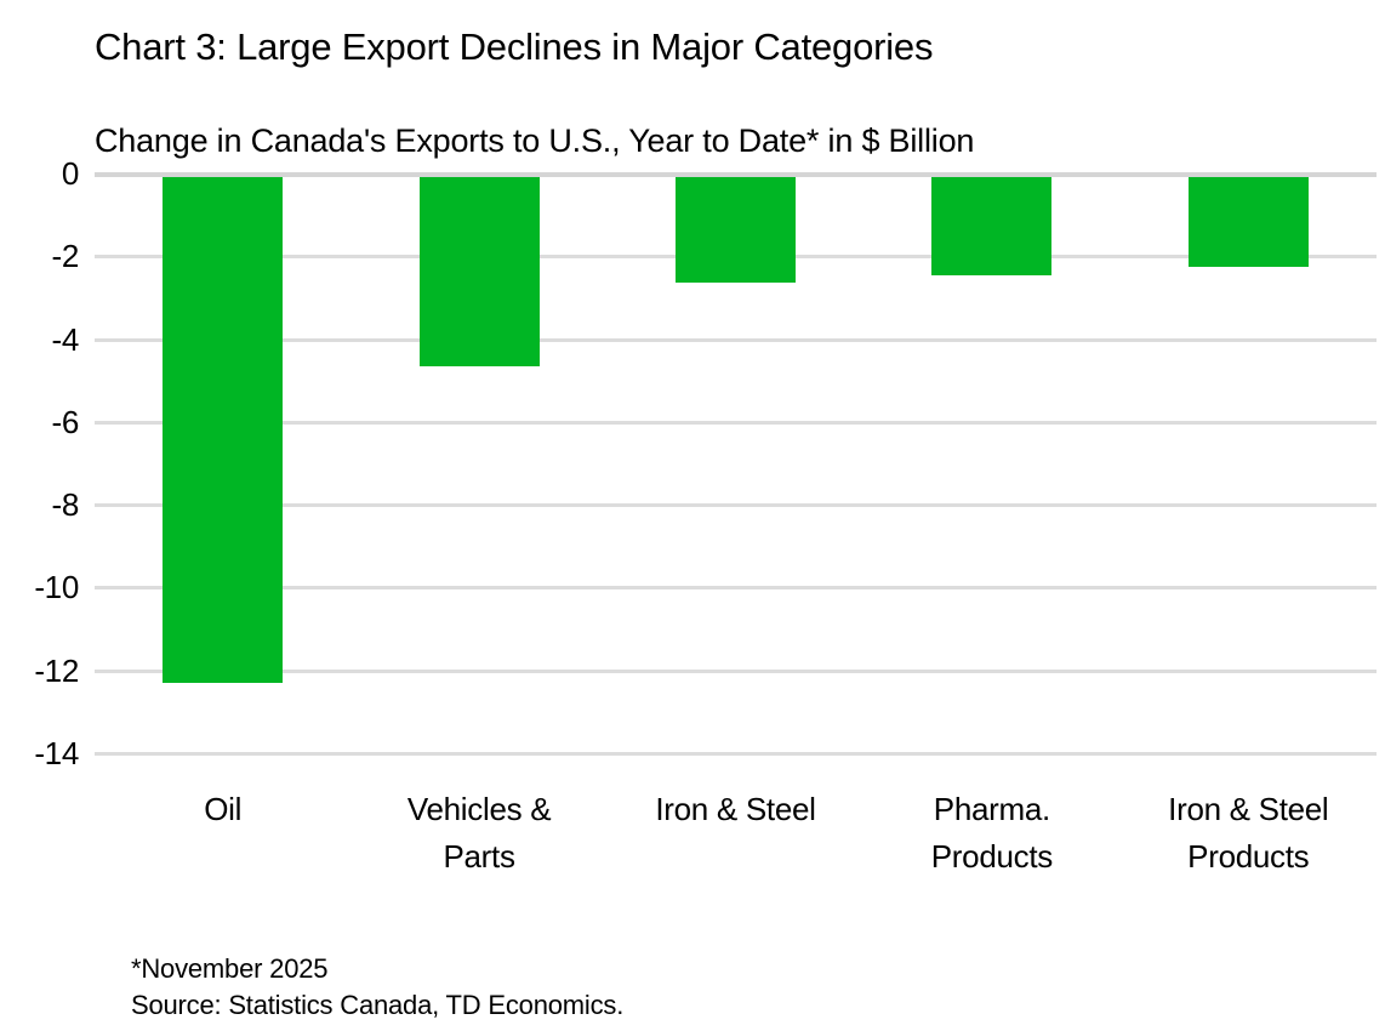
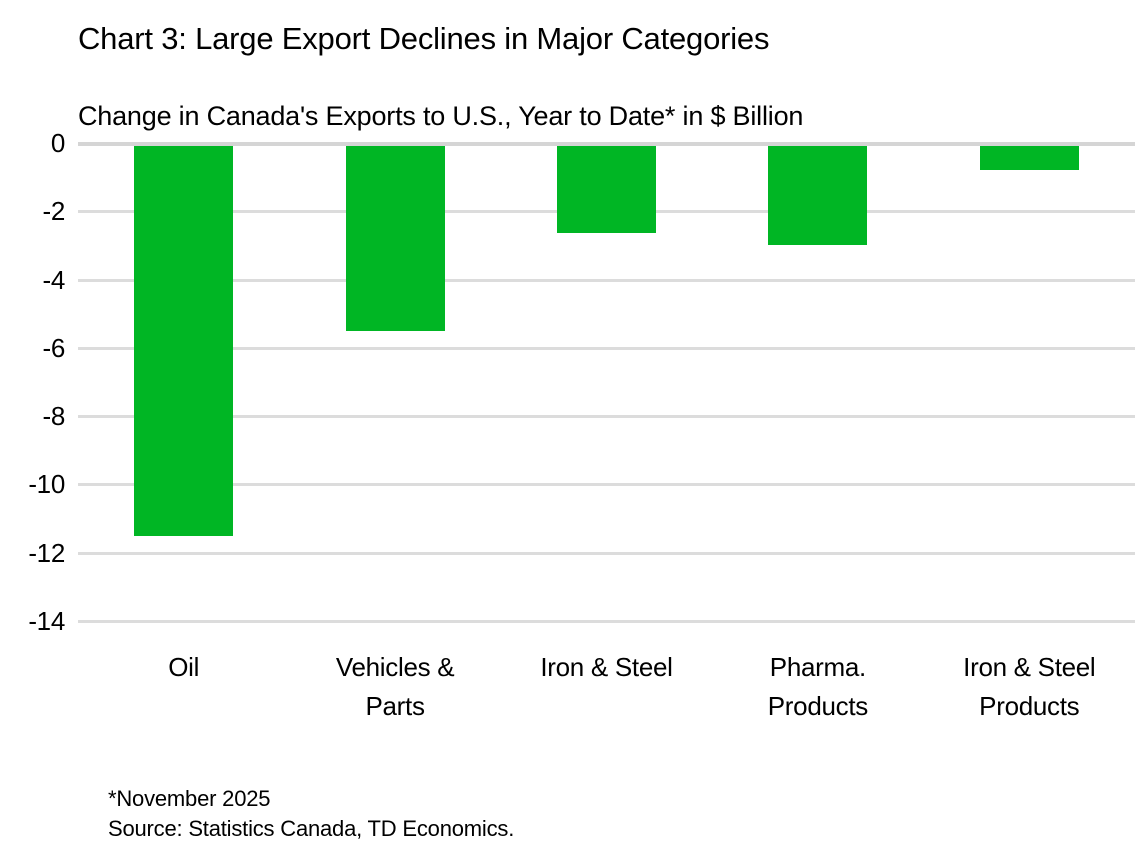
Oil: -12.3 -> -11.5
Vehicles & Parts: -4.7 -> -5.5
Pharma. Products: -2.5 -> -3.0
Iron & Steel Products: -2.2 -> -0.8
